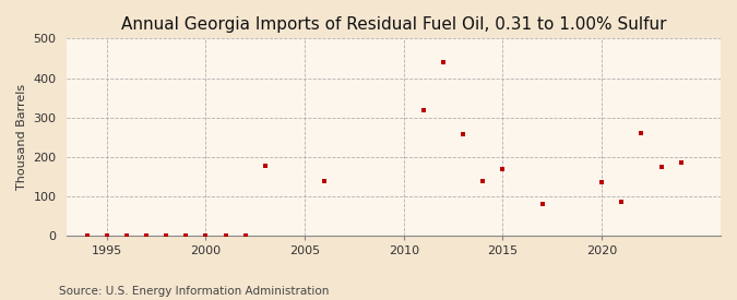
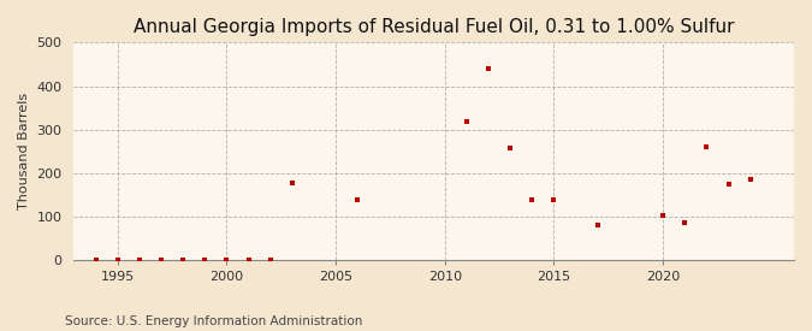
2015: 170 -> 140
2020: 135 -> 103
